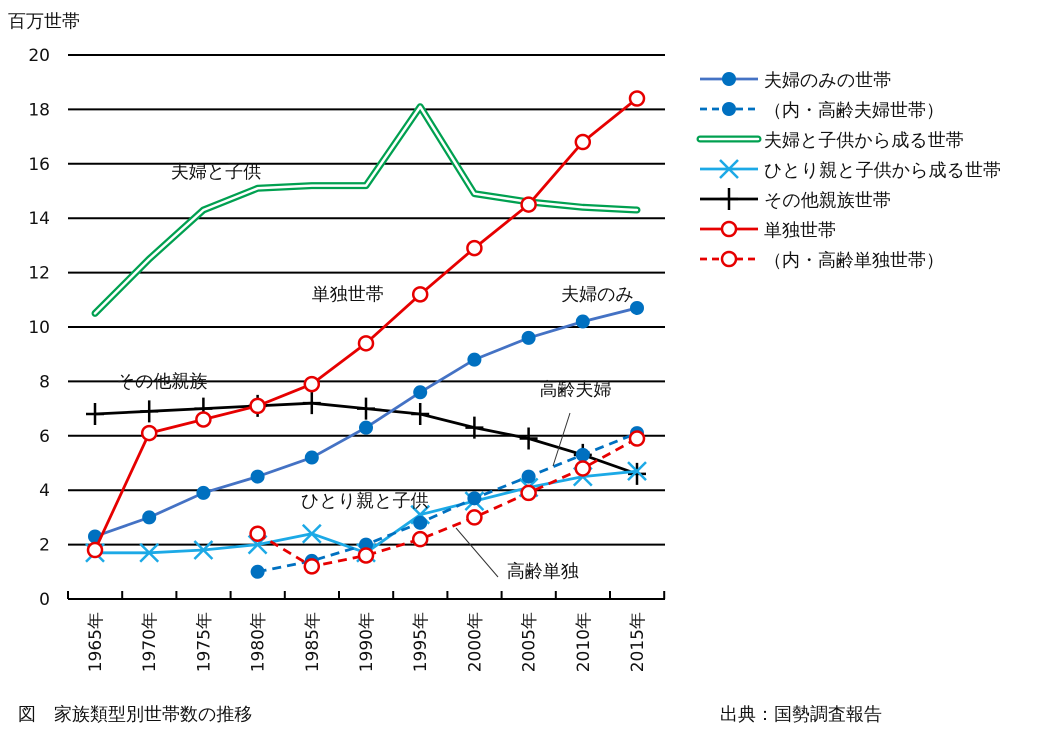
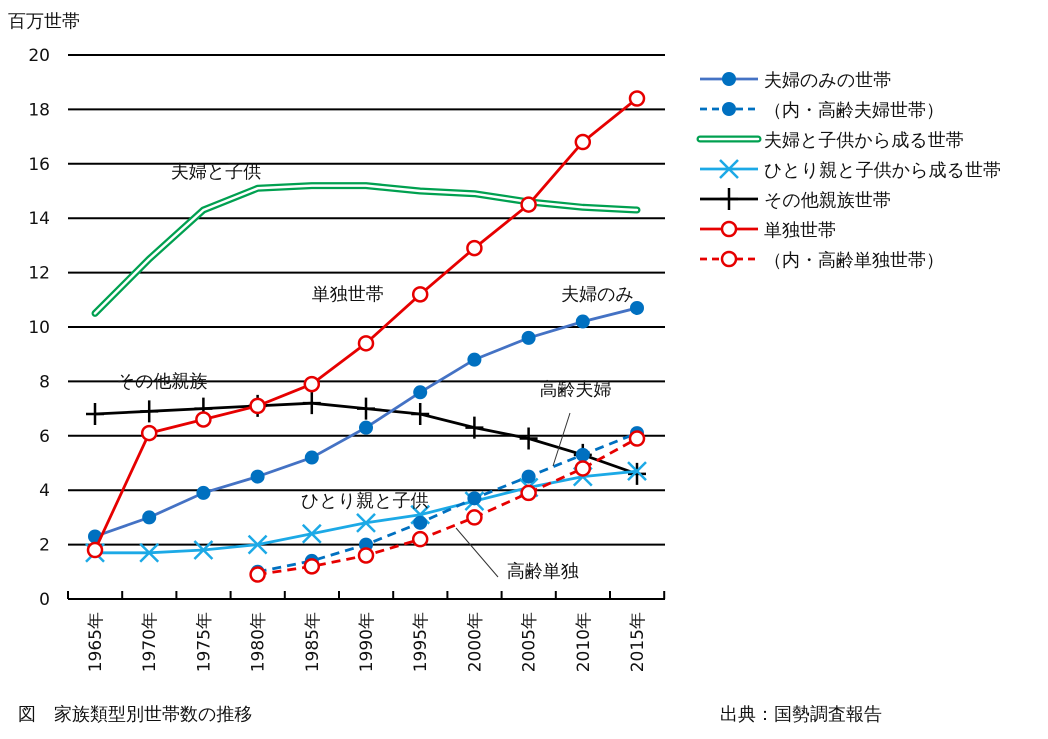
（内・高齢単独世帯）/1980年: 2.4 -> 0.9
ひとり親と子供から成る世帯/1990年: 1.7 -> 2.8
夫婦と子供から成る世帯/1995年: 18.1 -> 15.0
